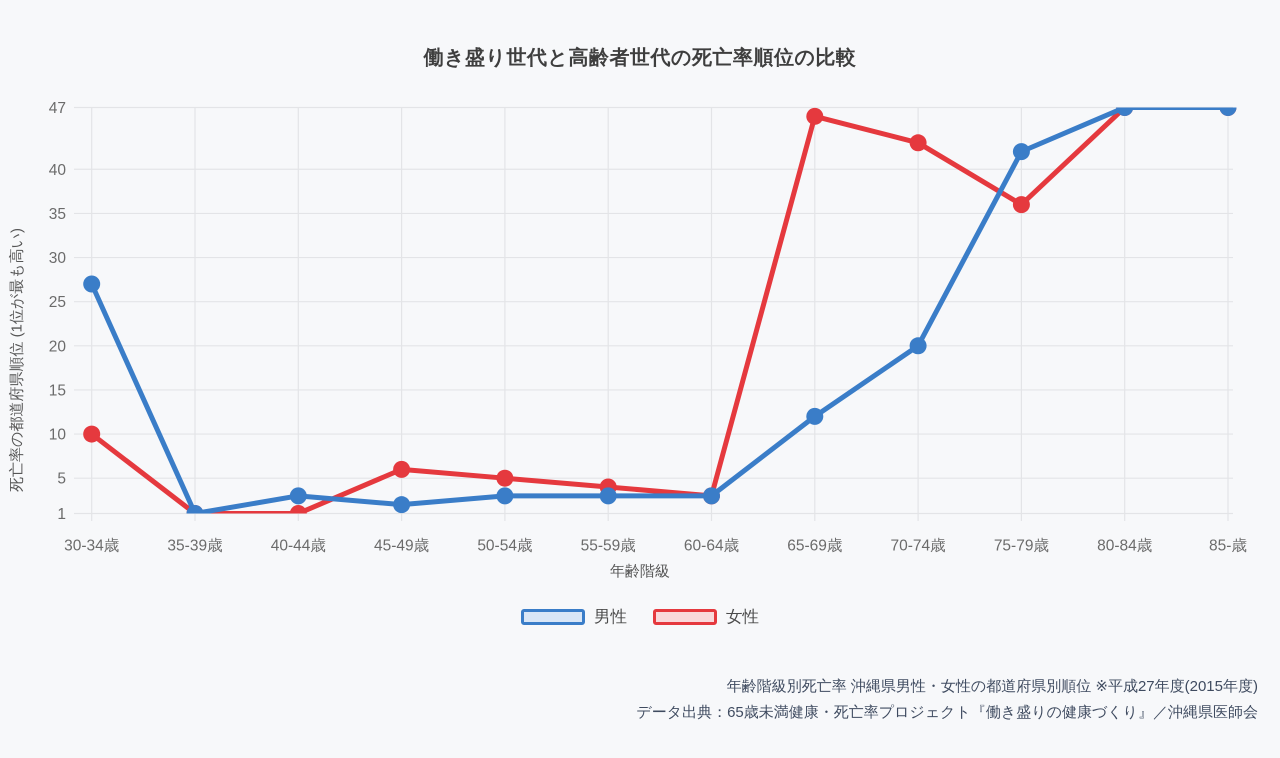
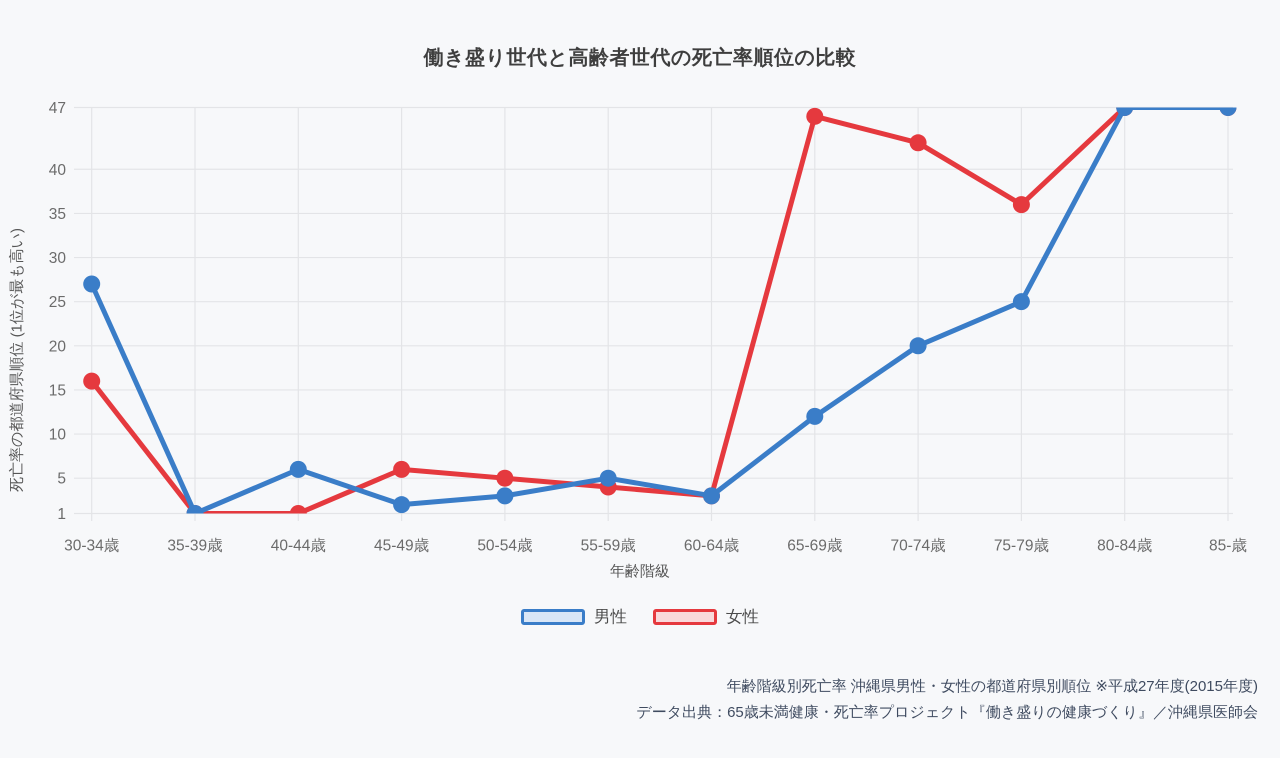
女性/30-34歳: 10 -> 16
男性/40-44歳: 3 -> 6
男性/55-59歳: 3 -> 5
男性/75-79歳: 42 -> 25
